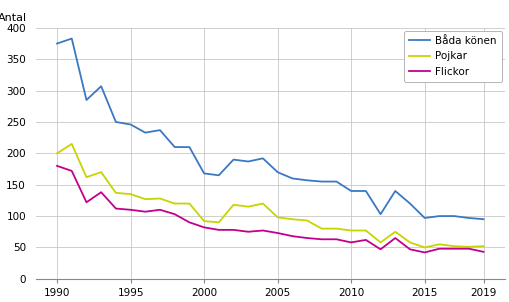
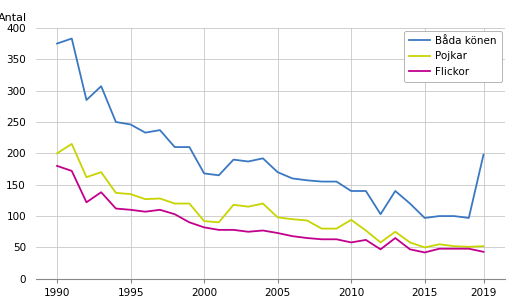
Pojkar/2010: 77 -> 94
Båda könen/2019: 95 -> 198
